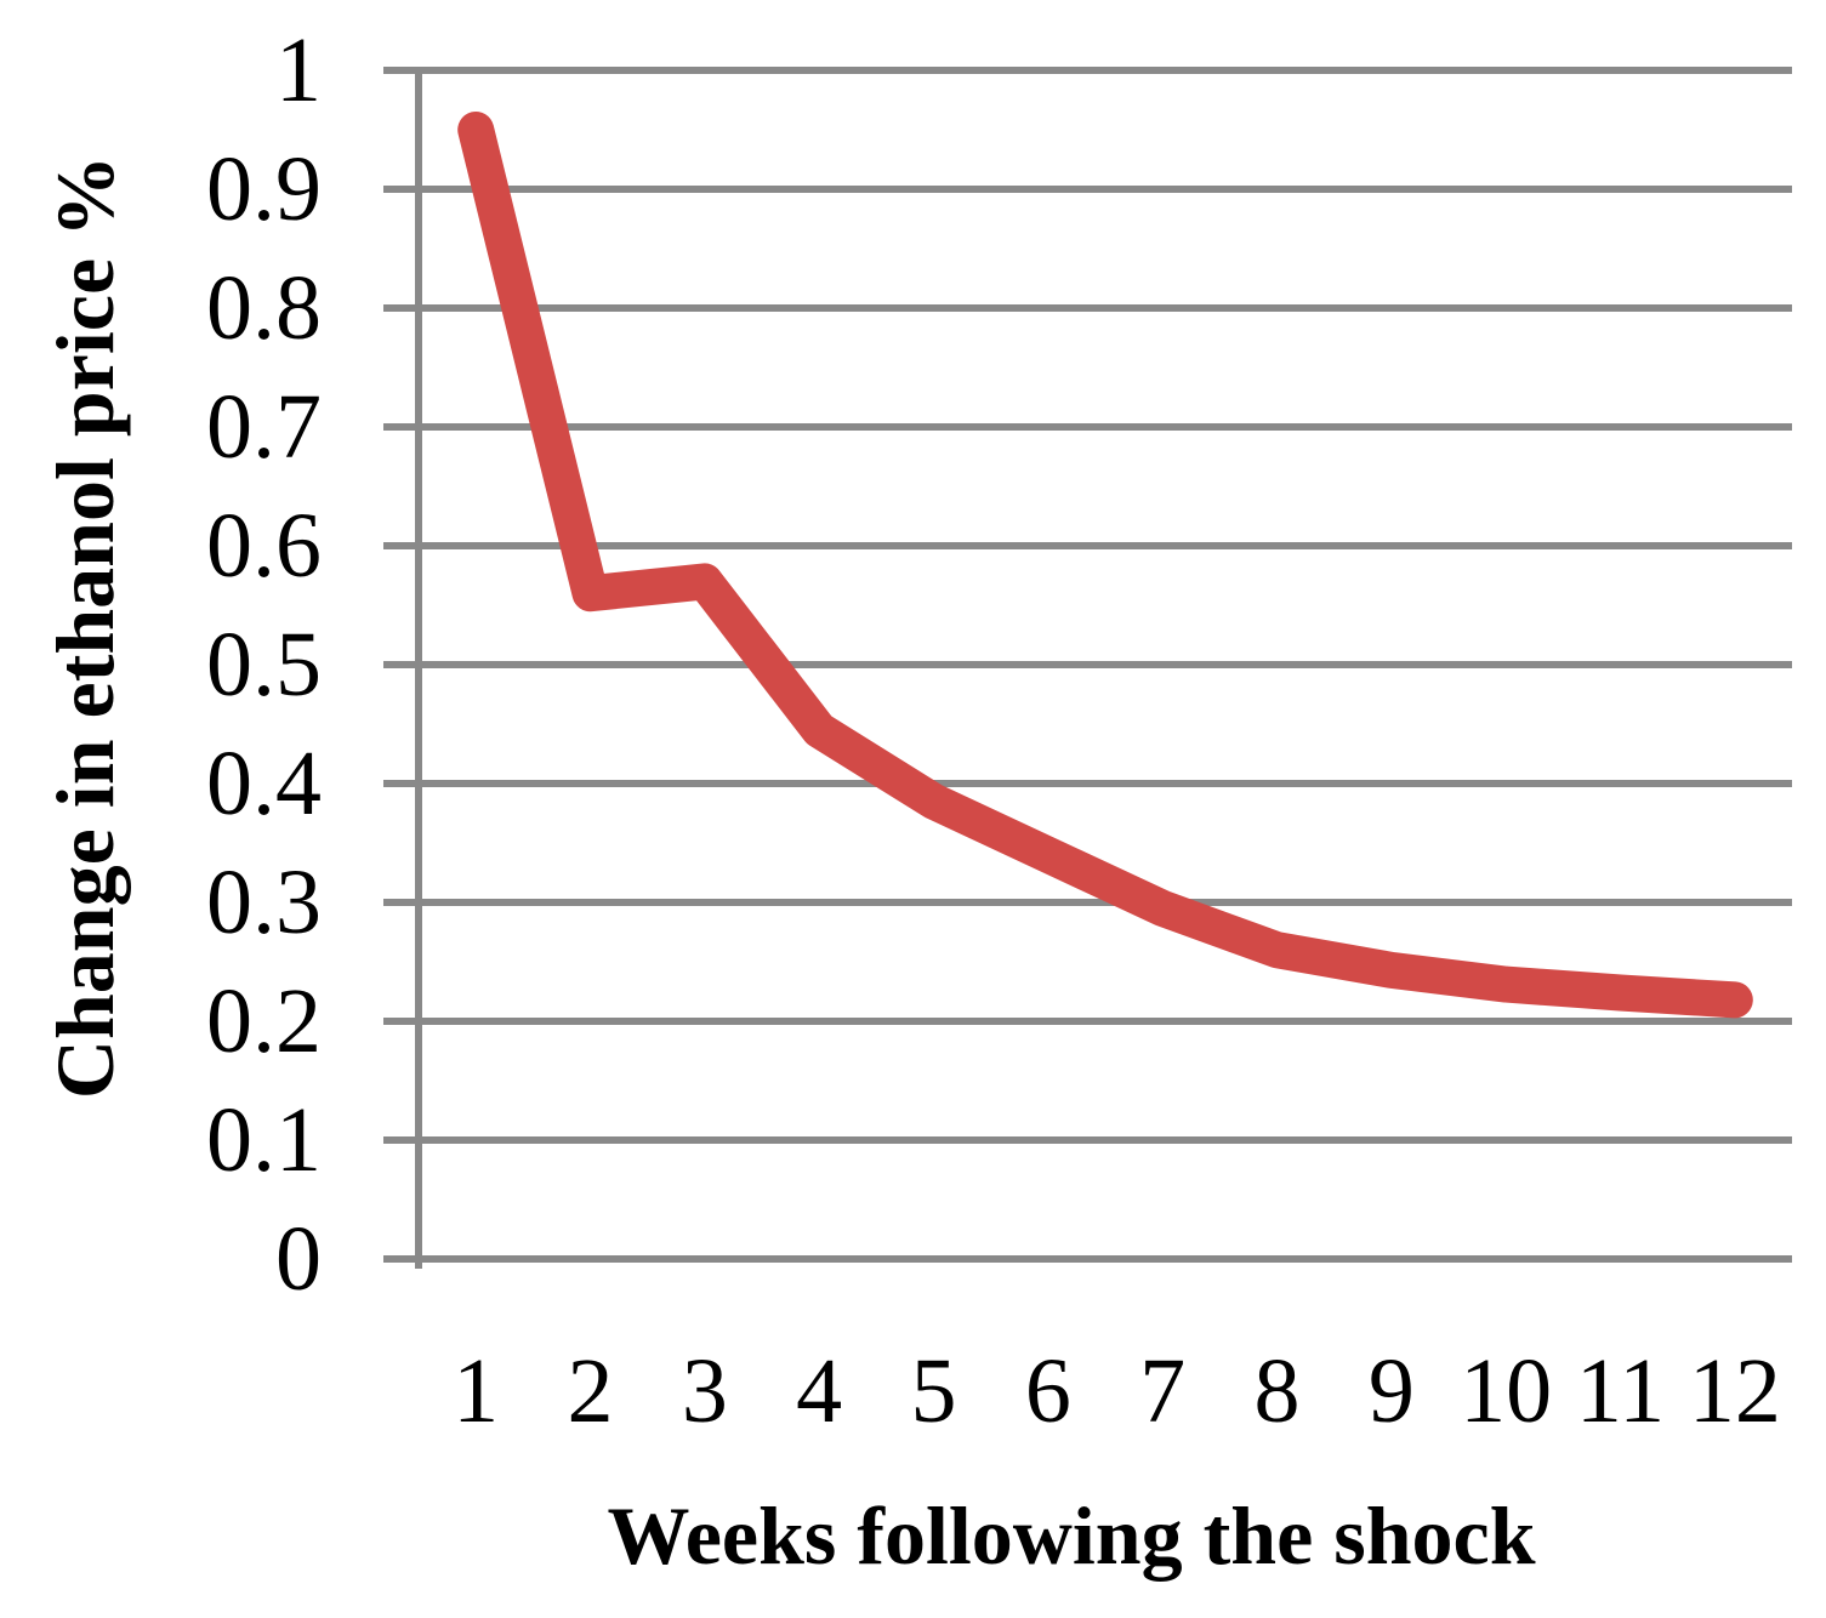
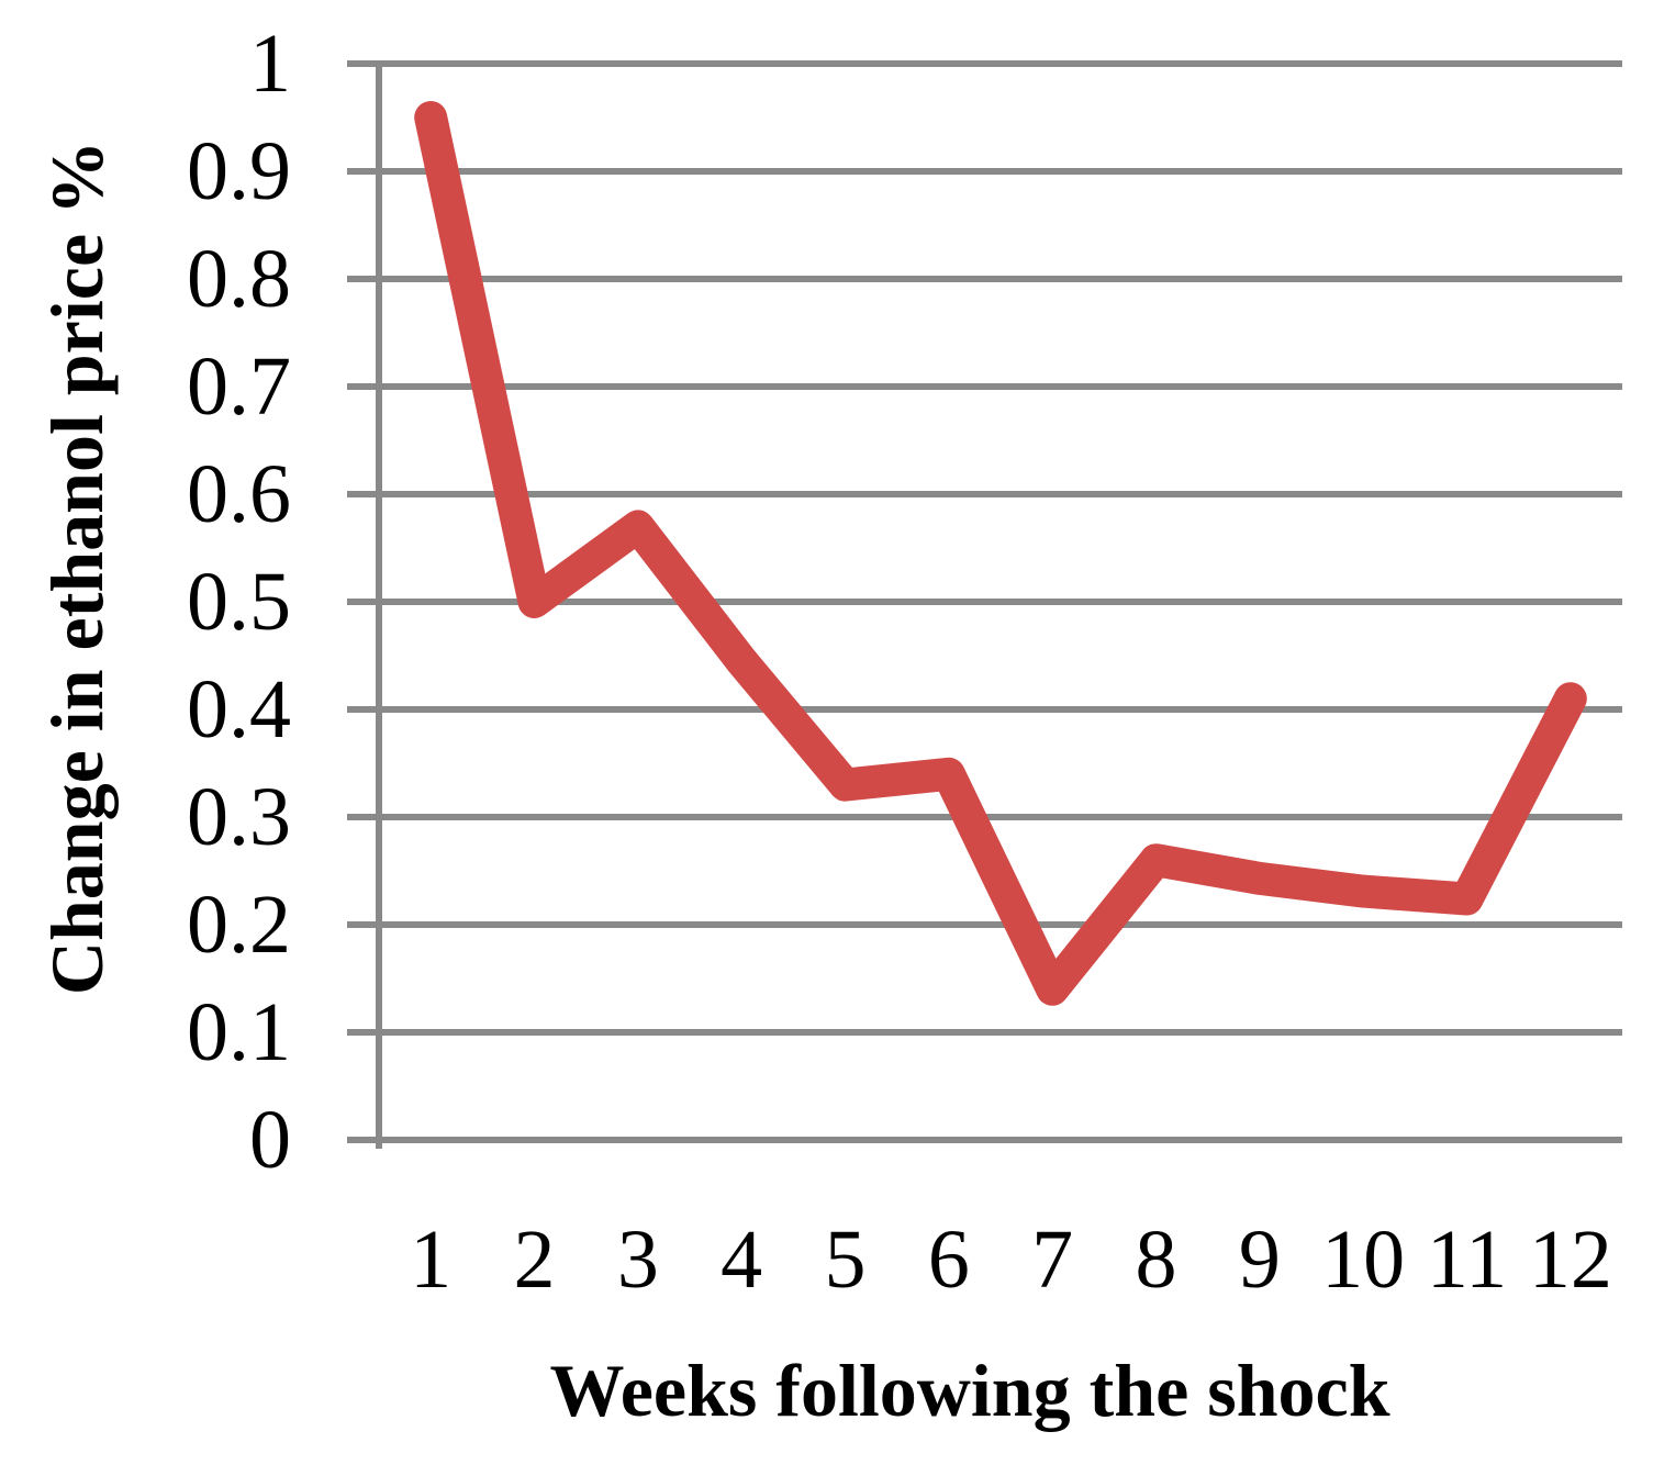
2: 0.56 -> 0.50
5: 0.39 -> 0.33
7: 0.29 -> 0.14
12: 0.22 -> 0.41
